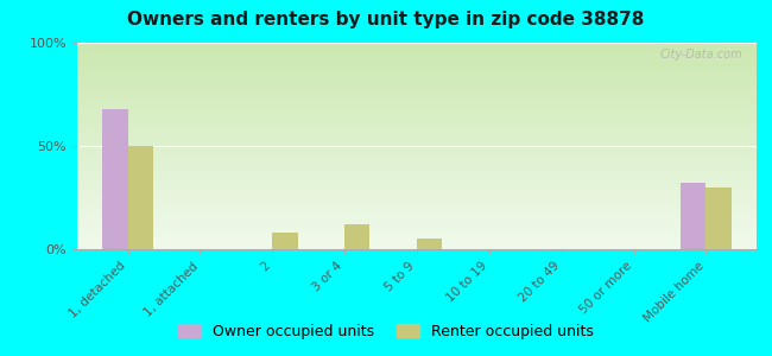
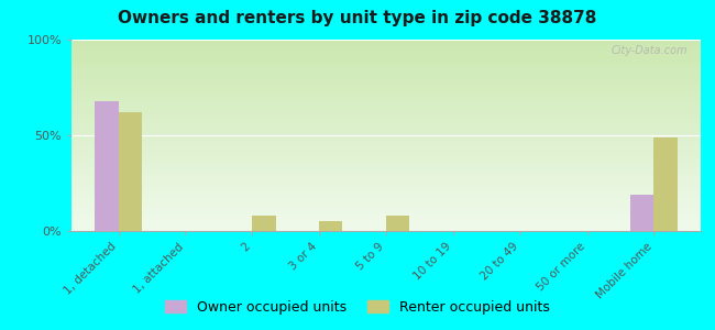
Renter occupied units/1, detached: 50% -> 62%
Renter occupied units/3 or 4: 12% -> 5%
Renter occupied units/5 to 9: 5% -> 8%
Owner occupied units/Mobile home: 32% -> 19%
Renter occupied units/Mobile home: 30% -> 49%
